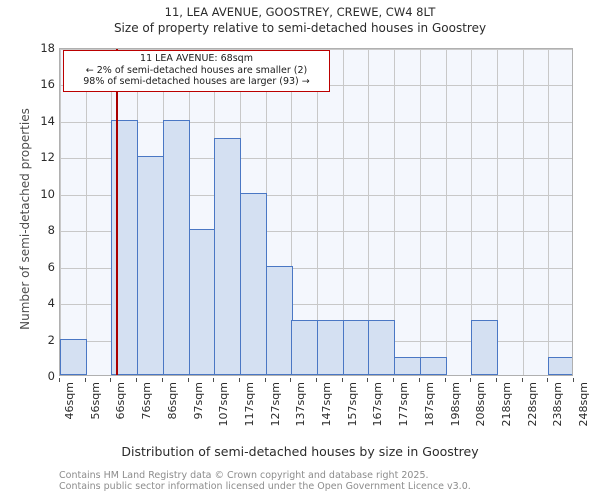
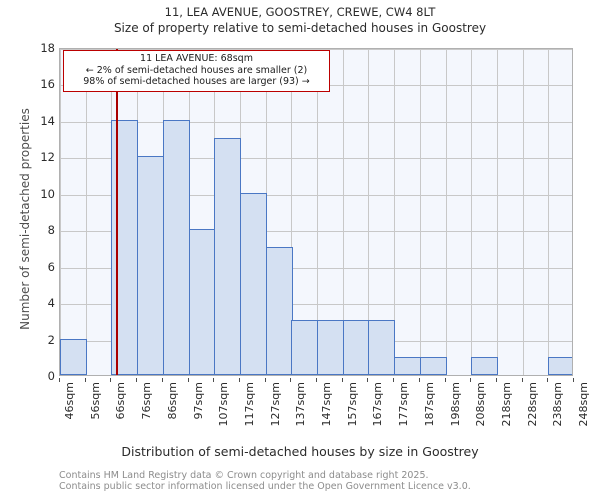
127sqm: 6 -> 7
208sqm: 3 -> 1
